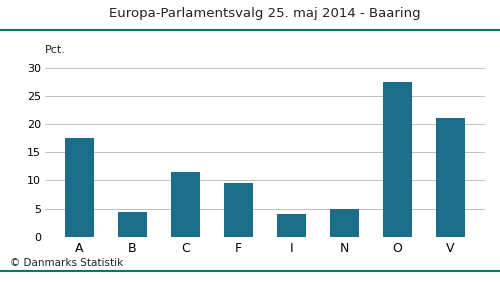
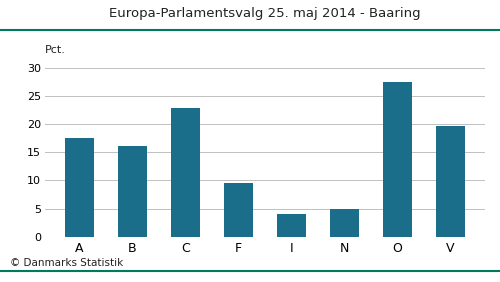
B: 4.5 -> 16.2
C: 11.5 -> 22.8
V: 21.0 -> 19.6
